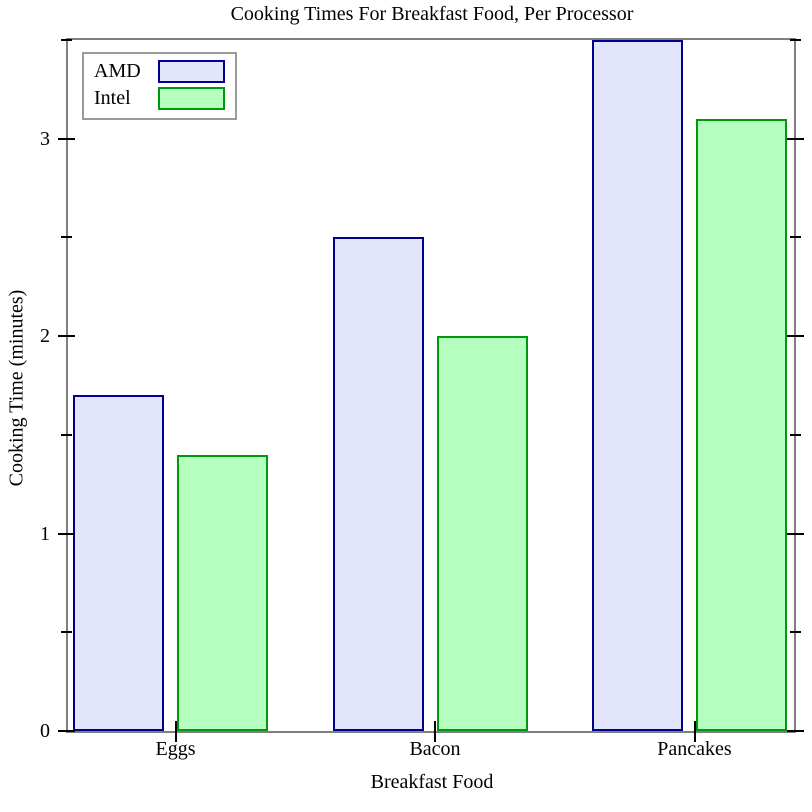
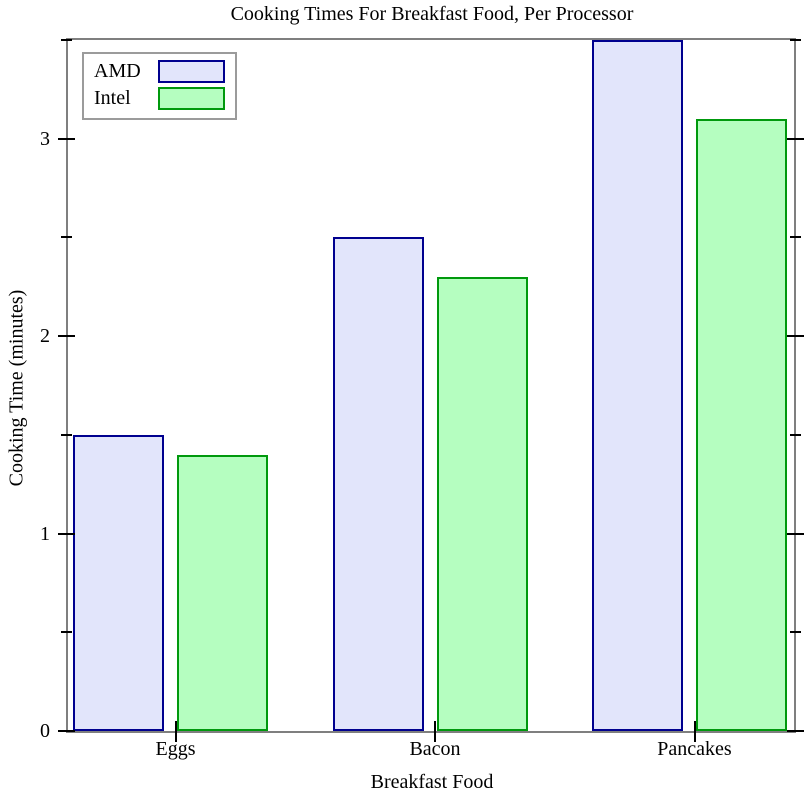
AMD/Eggs: 1.7 -> 1.5
Intel/Bacon: 2.0 -> 2.3
